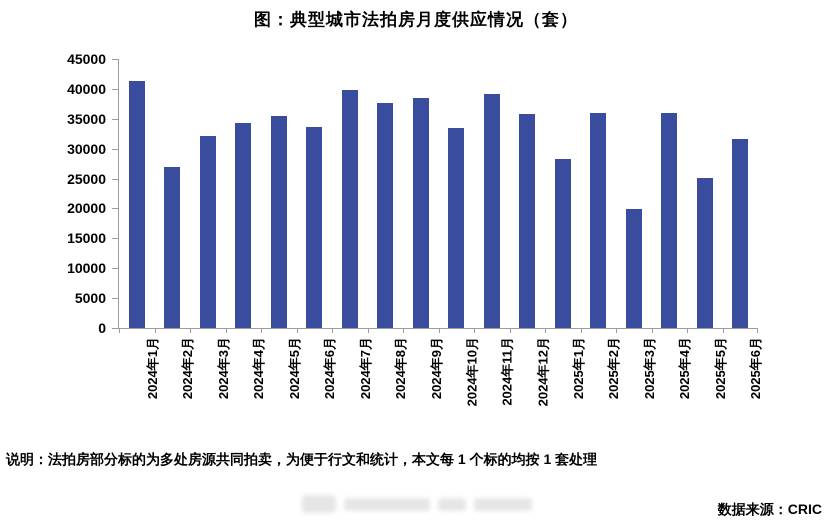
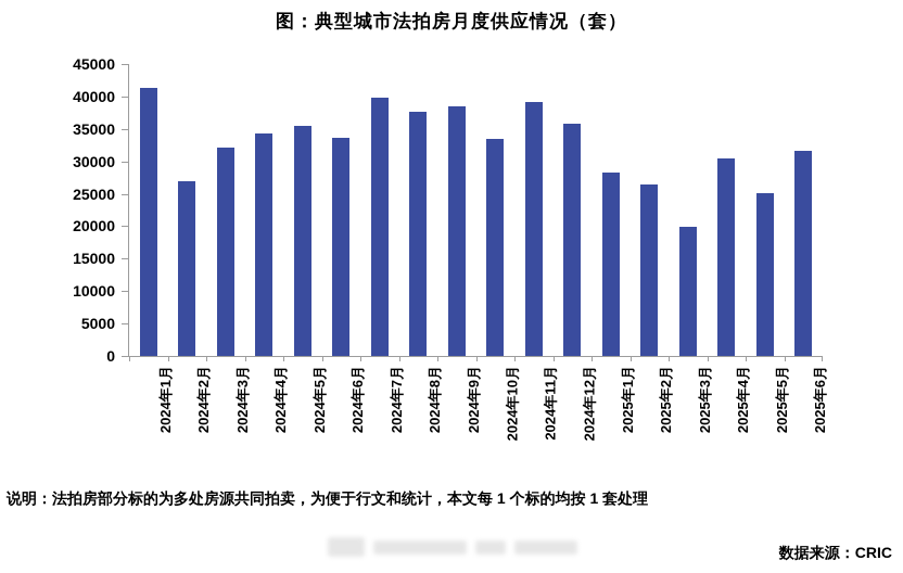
2025年2月: 36000 -> 26000
2025年4月: 36000 -> 30000
